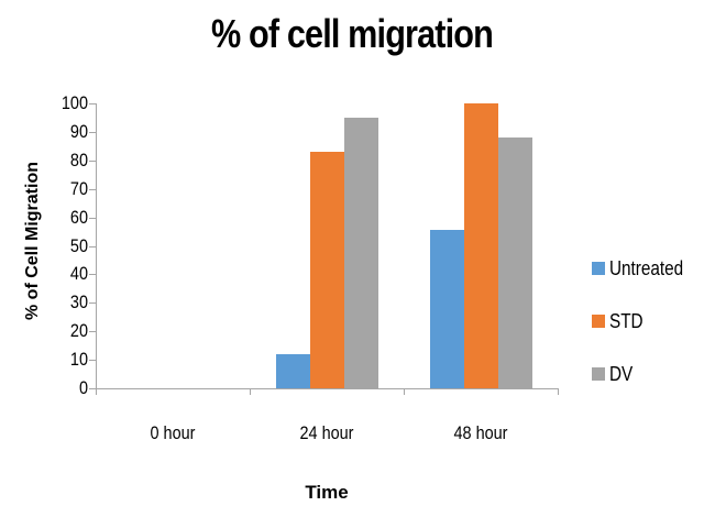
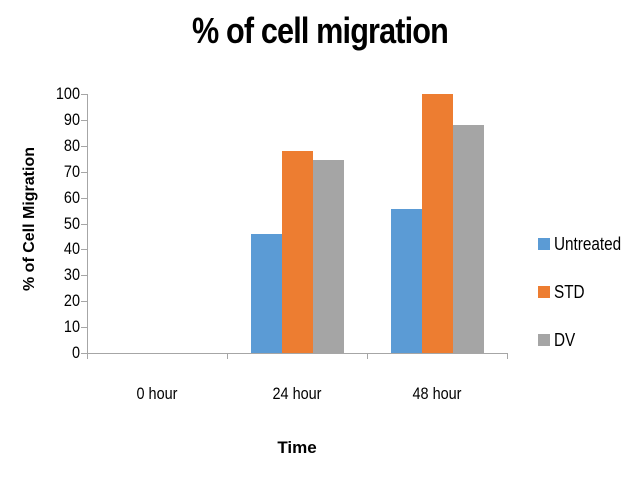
Untreated/24 hour: 12 -> 46
STD/24 hour: 83 -> 78
DV/24 hour: 95 -> 74
